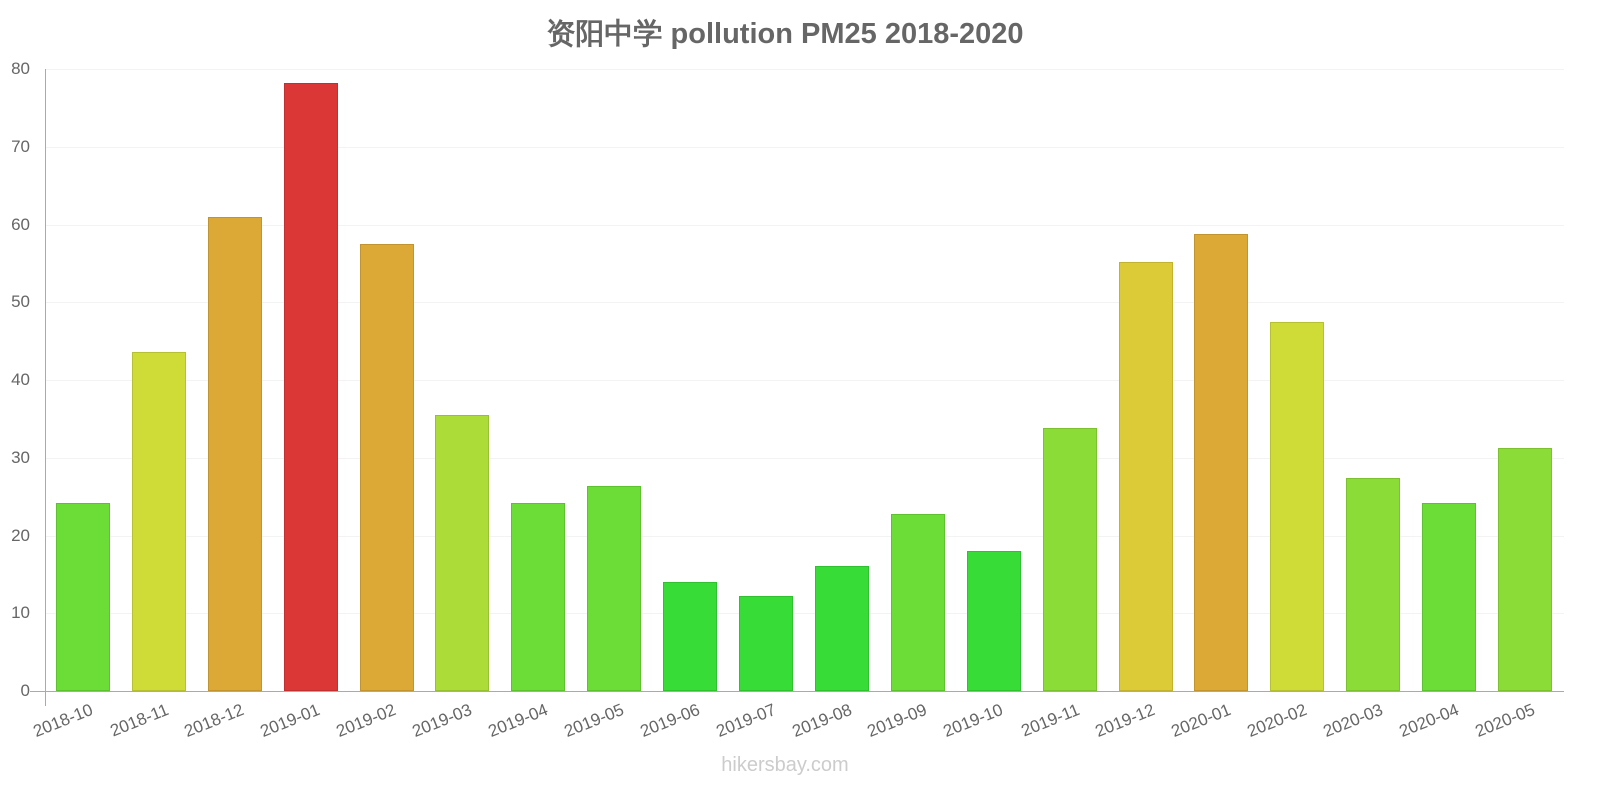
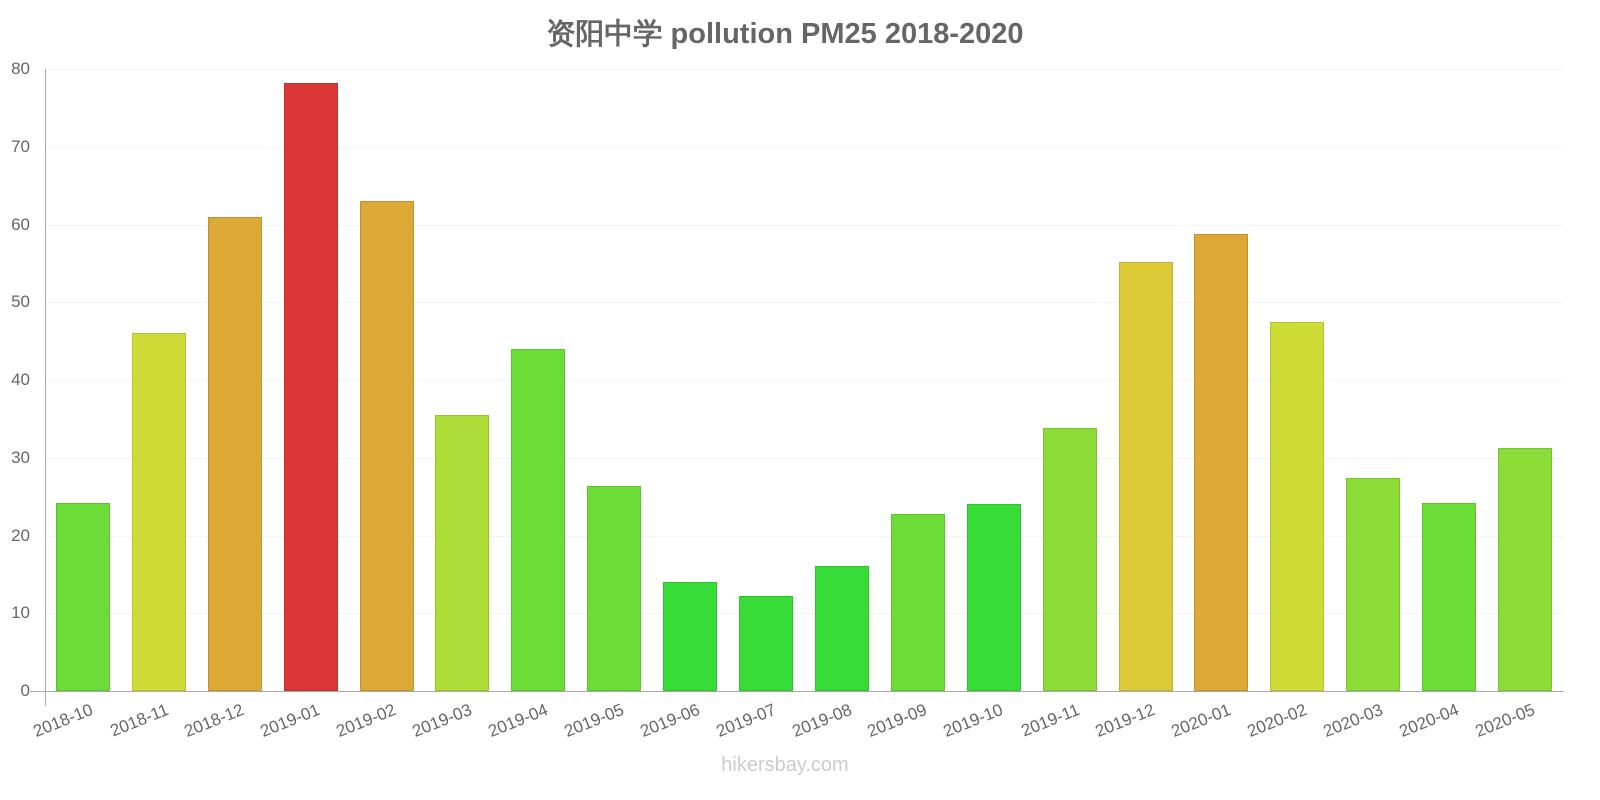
2018-11: 44 -> 46
2019-02: 58 -> 63
2019-04: 24 -> 44
2019-10: 18 -> 24
